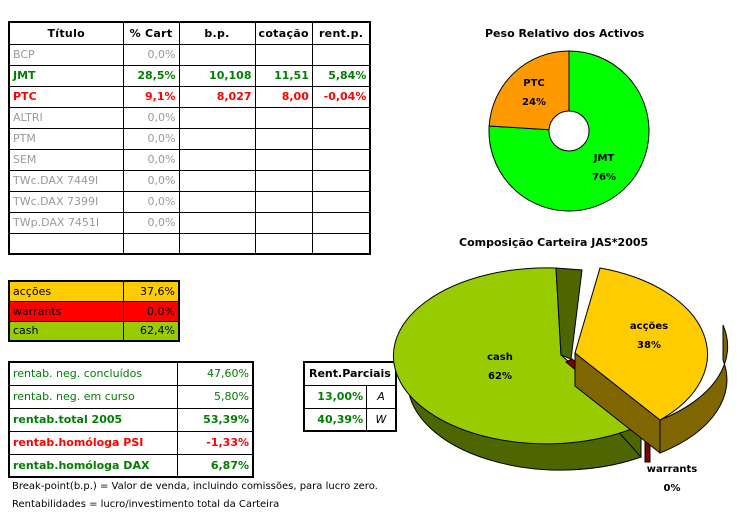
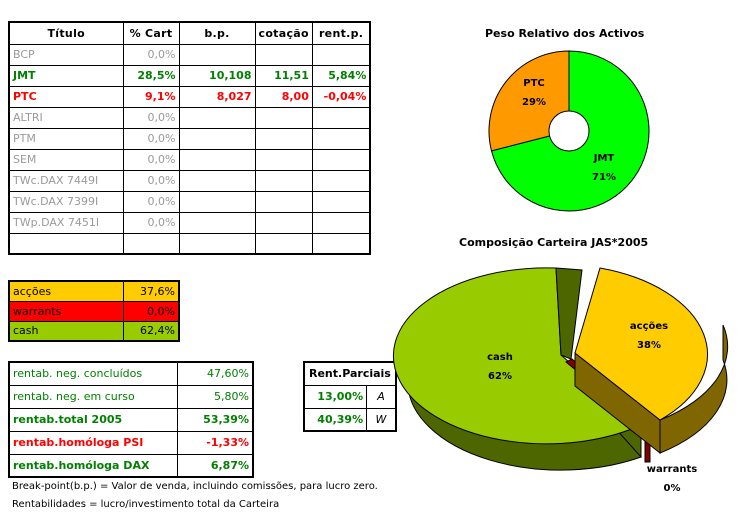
Peso Relativo dos Activos/JMT: 76% -> 71%
Peso Relativo dos Activos/PTC: 24% -> 29%
